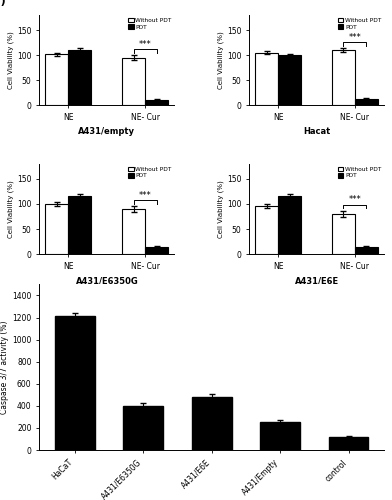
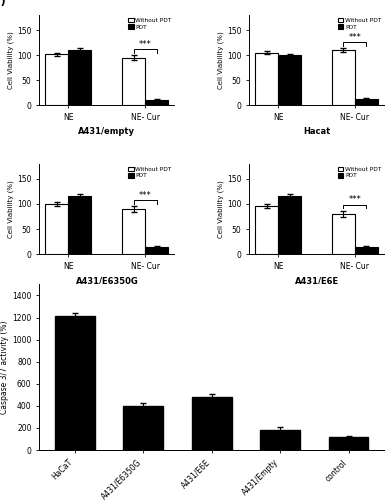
A431/Empty: 250 -> 180
